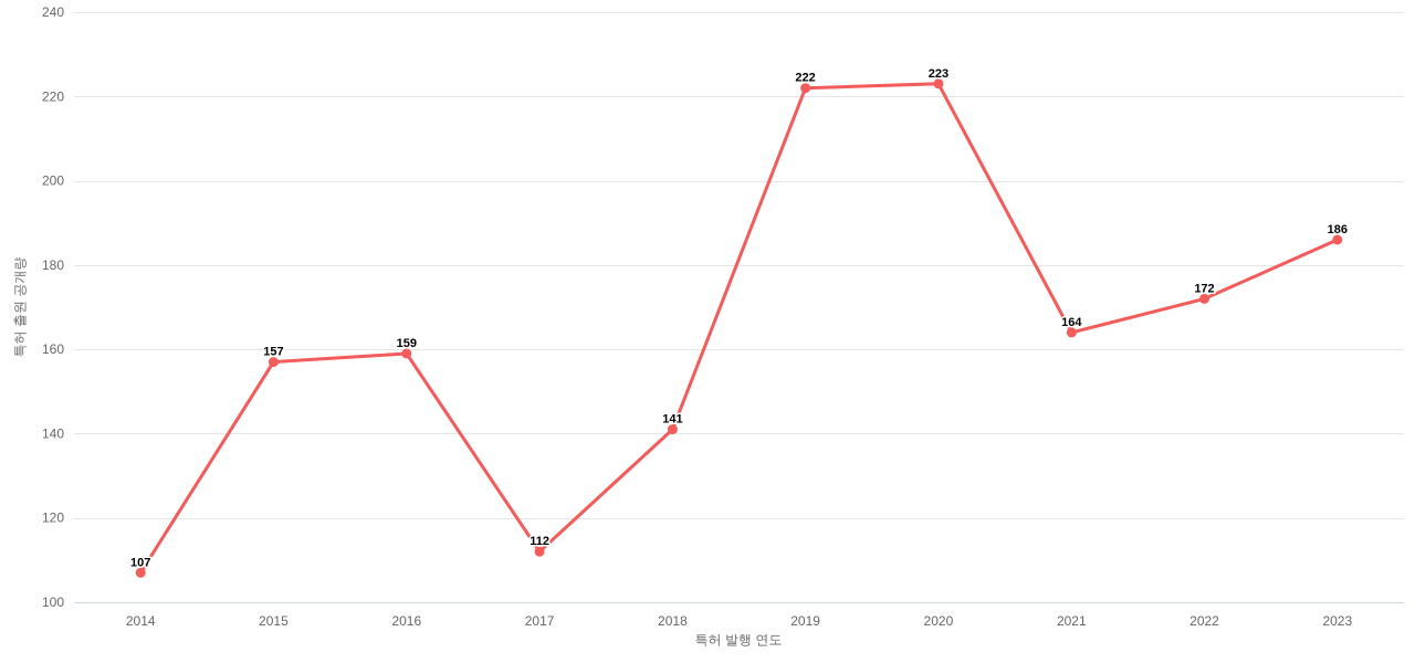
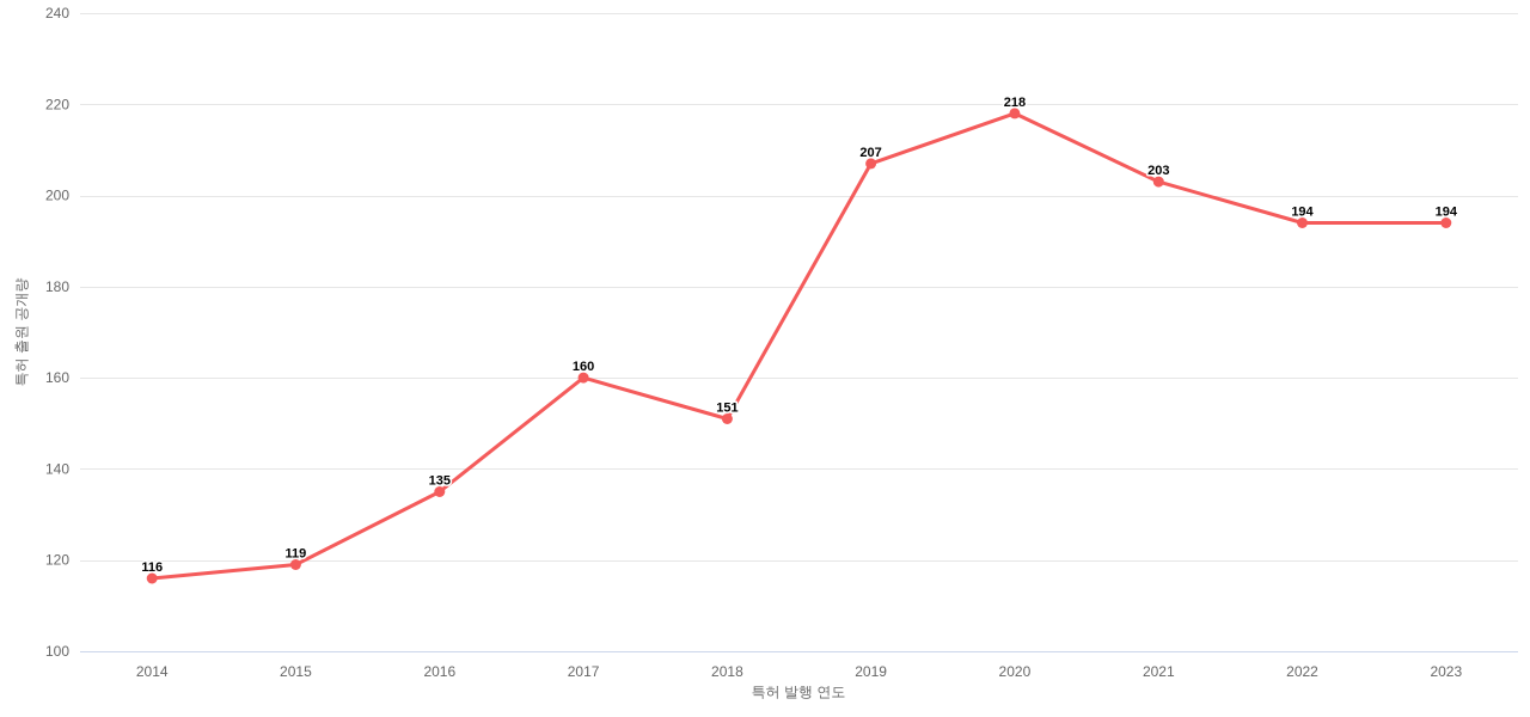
2014: 107 -> 116
2015: 157 -> 119
2016: 159 -> 135
2017: 112 -> 160
2018: 141 -> 151
2019: 222 -> 207
2020: 223 -> 218
2021: 164 -> 203
2022: 172 -> 194
2023: 186 -> 194
